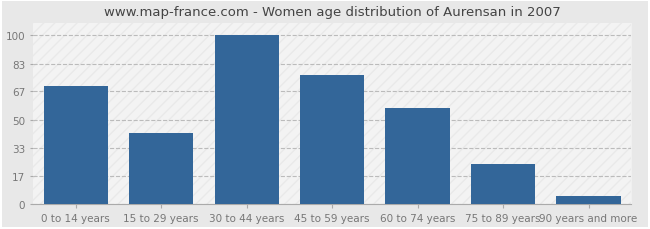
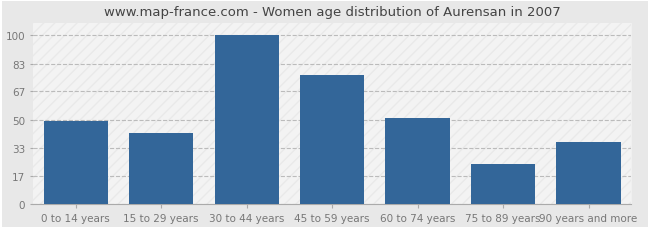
0 to 14 years: 70 -> 49
60 to 74 years: 57 -> 51
90 years and more: 5 -> 37
